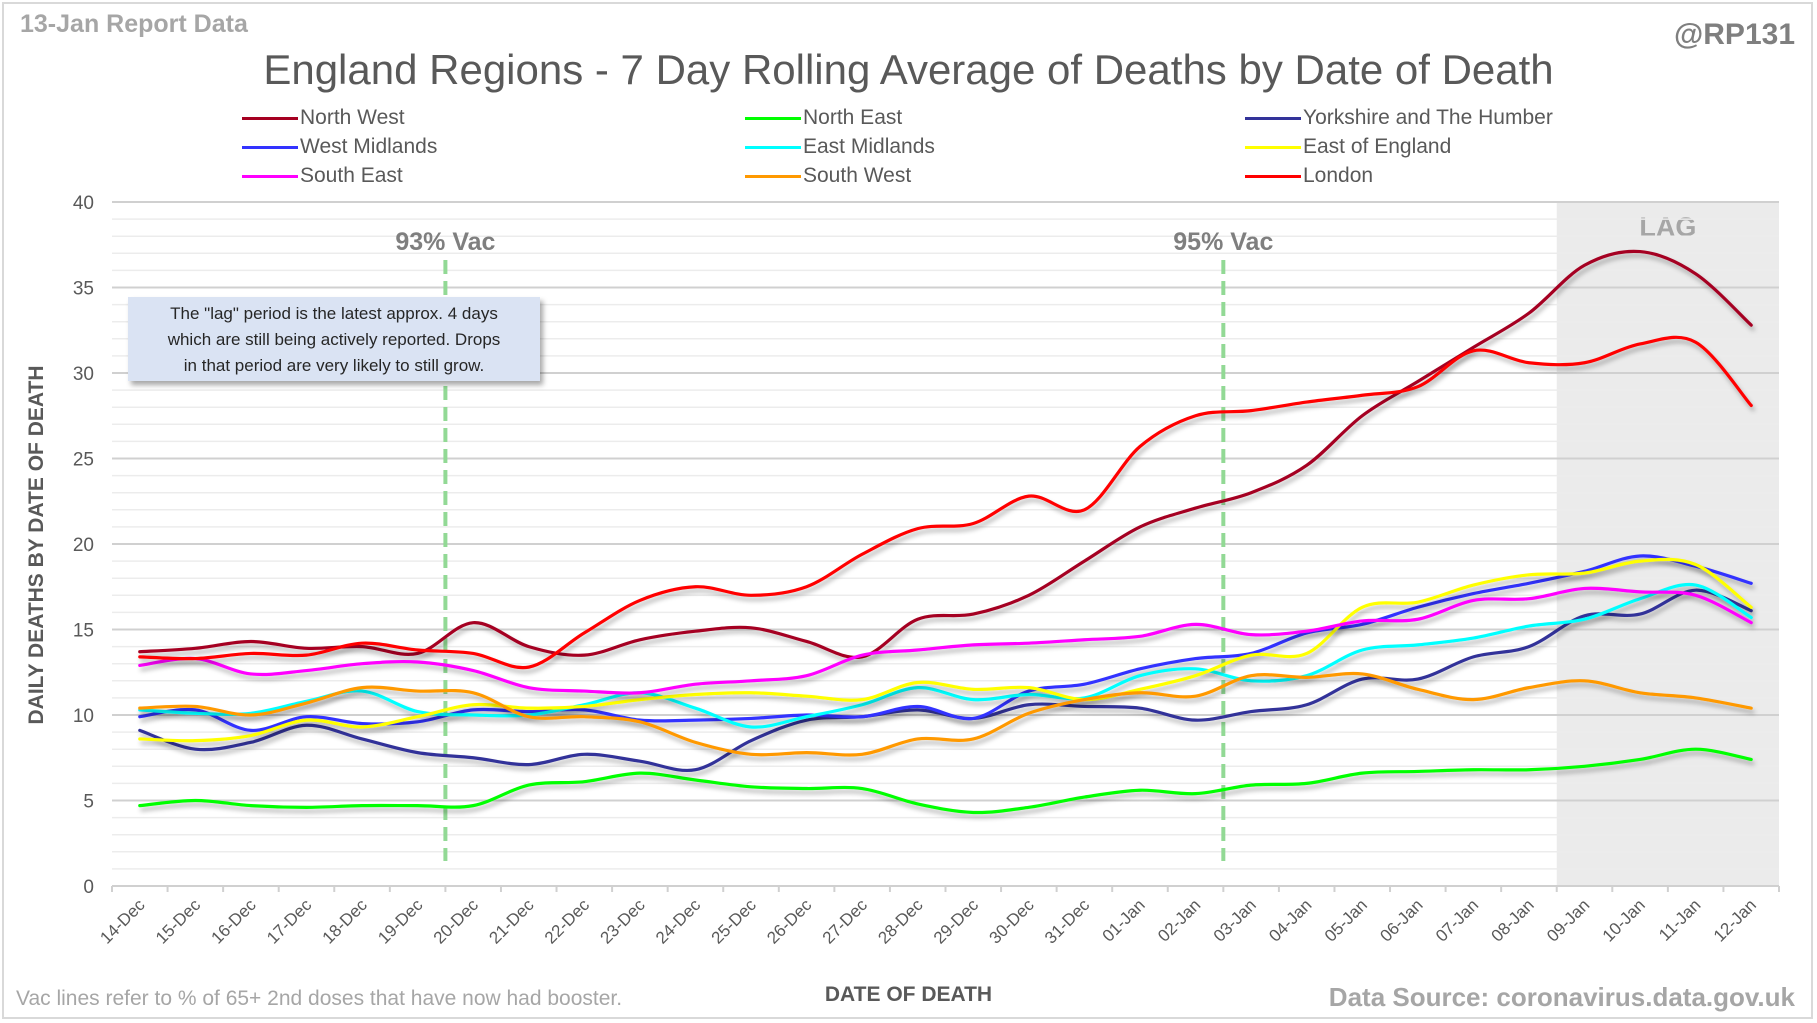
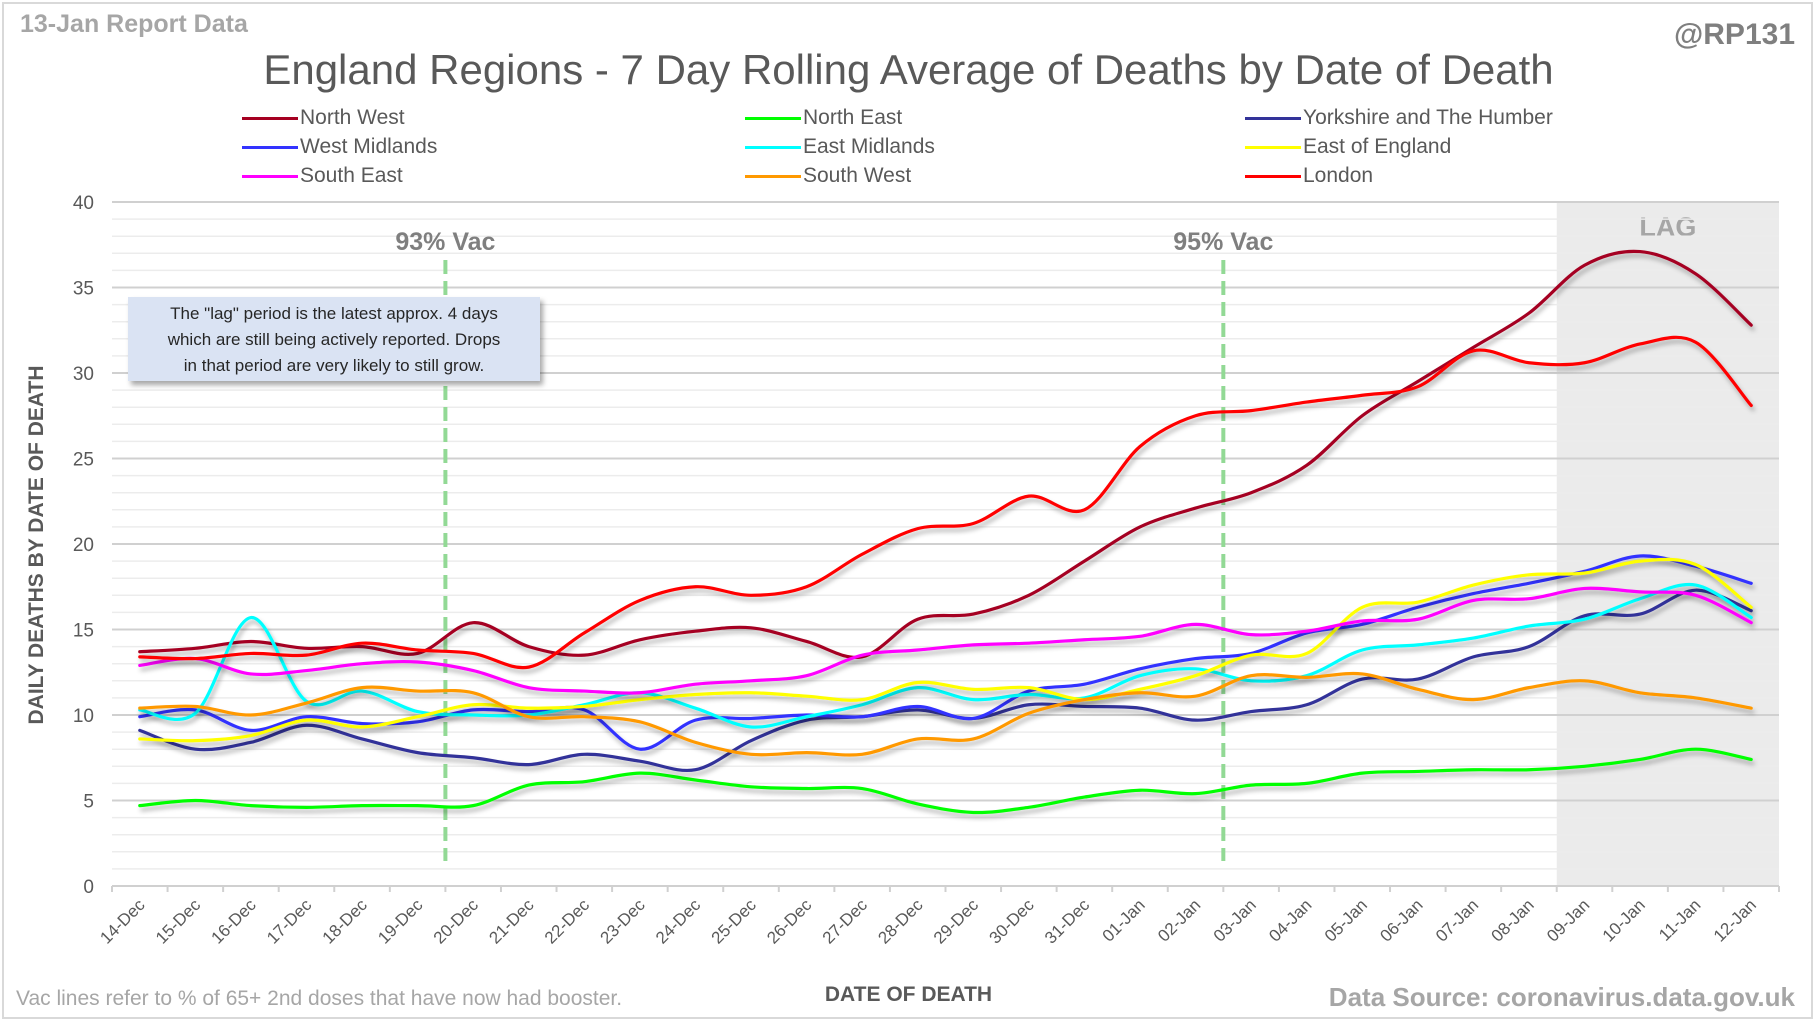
East Midlands/16-Dec: 10.1 -> 15.7
West Midlands/23-Dec: 9.7 -> 8.0
